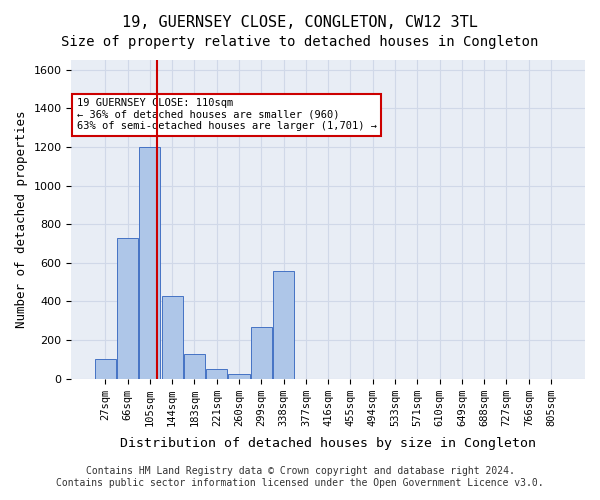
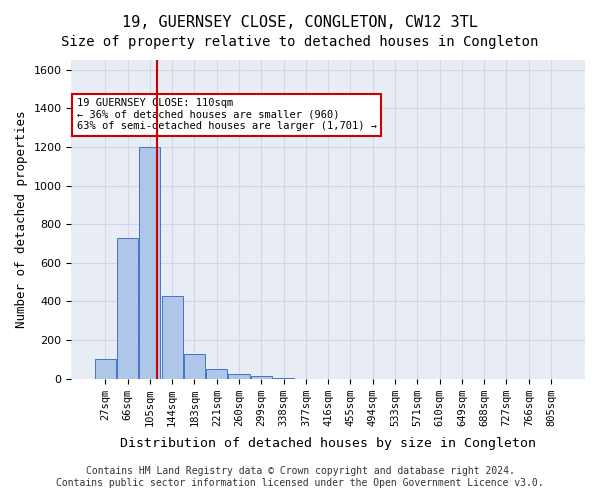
299sqm: 270 -> 20
338sqm: 560 -> 0
